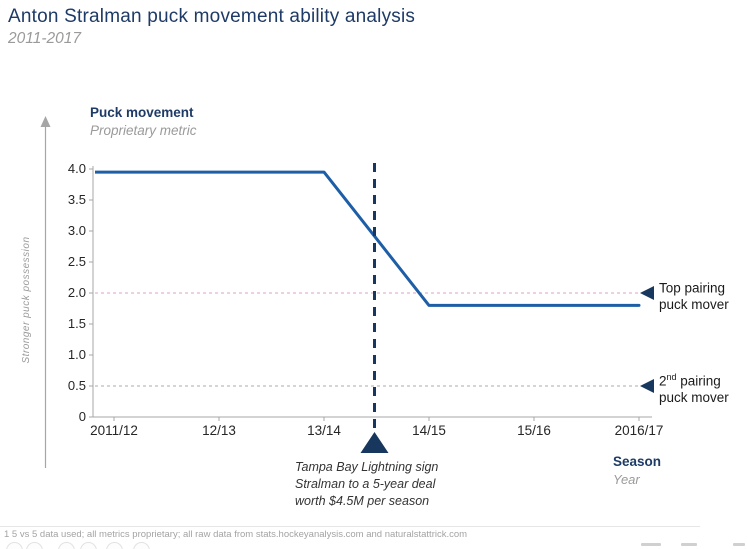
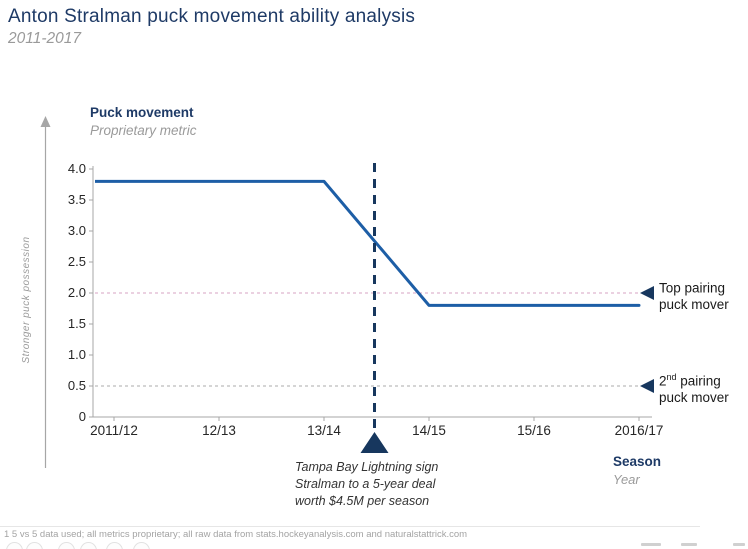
2011/12: 4.0 -> 3.8
12/13: 4.0 -> 3.8
13/14: 4.0 -> 3.8
